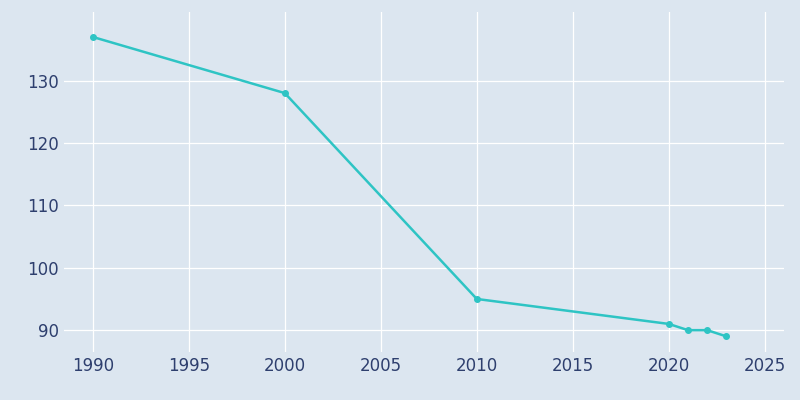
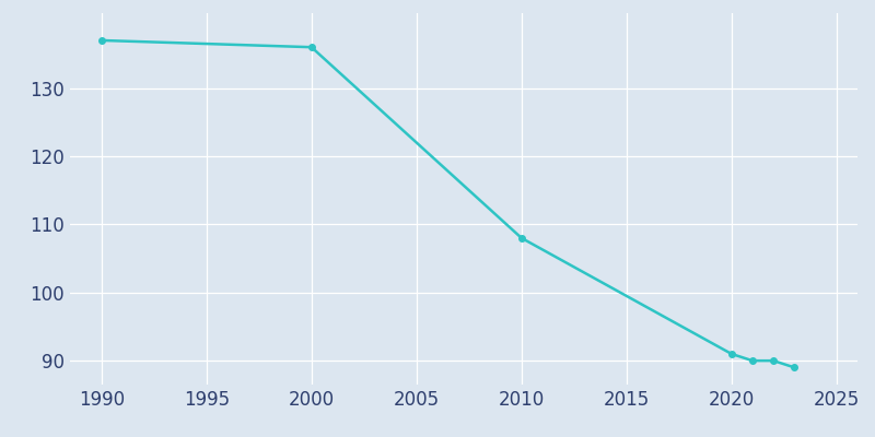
2000: 128 -> 136
2010: 95 -> 108
